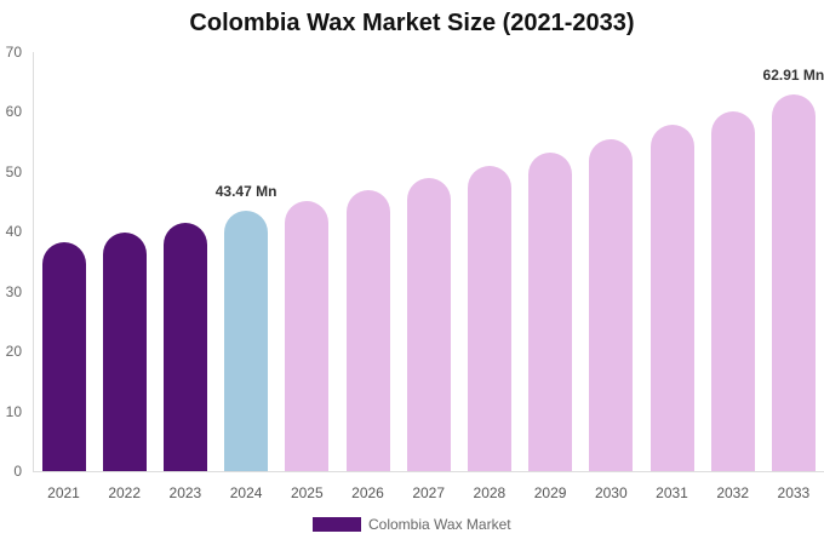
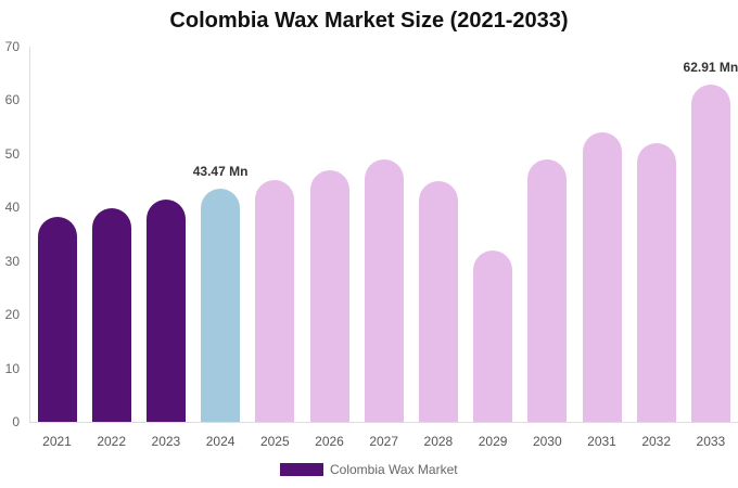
2028: 51 -> 45
2029: 53 -> 32
2030: 56 -> 49
2031: 58 -> 54
2032: 60 -> 52
